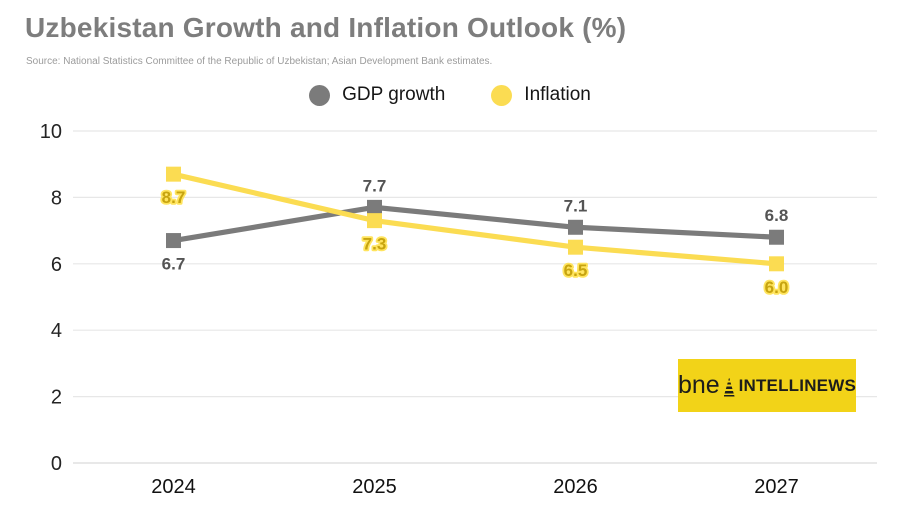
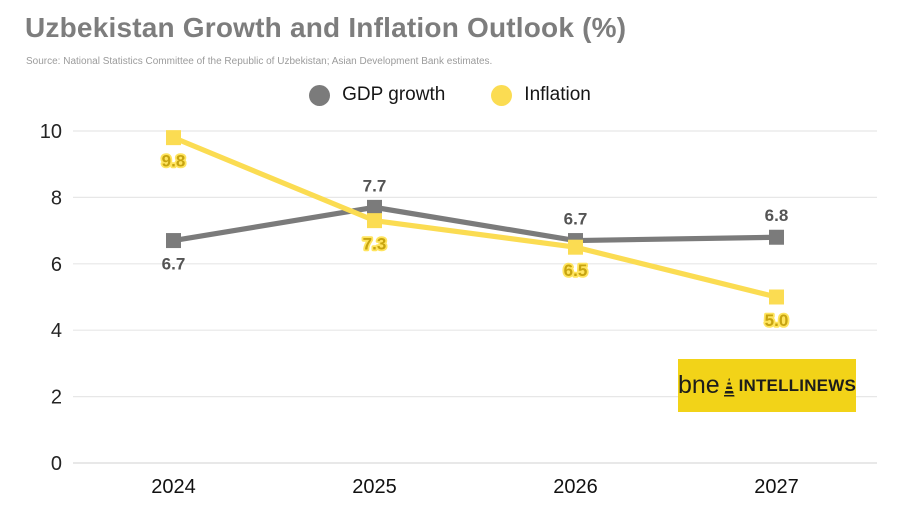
Inflation/2024: 8.7 -> 9.8
GDP growth/2026: 7.1 -> 6.7
Inflation/2027: 6.0 -> 5.0
